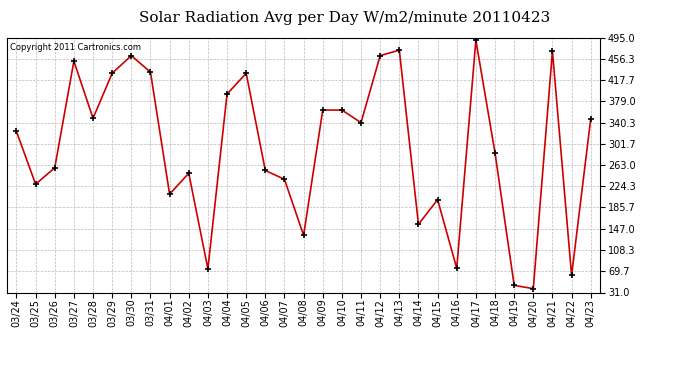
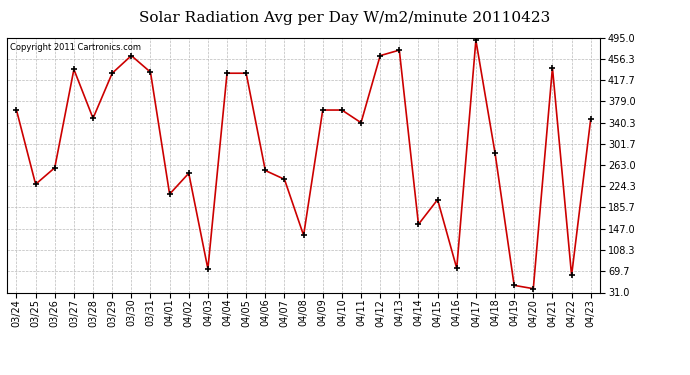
03/24: 324 -> 363
03/27: 452 -> 437
04/04: 392 -> 430
04/21: 470 -> 440
